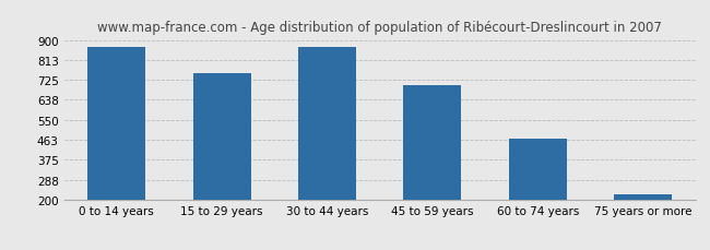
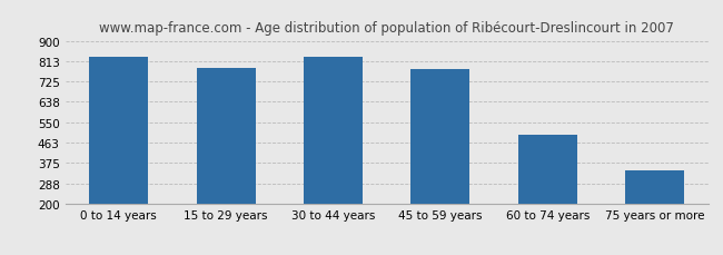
0 to 14 years: 870 -> 830
15 to 29 years: 755 -> 785
30 to 44 years: 868 -> 830
45 to 59 years: 700 -> 780
60 to 74 years: 470 -> 495
75 years or more: 225 -> 345
